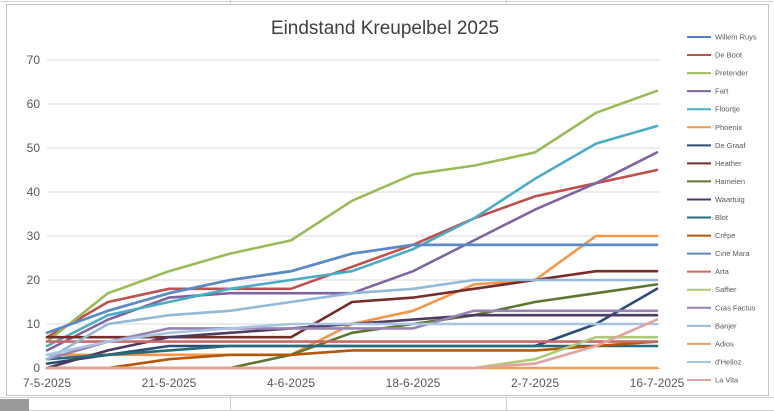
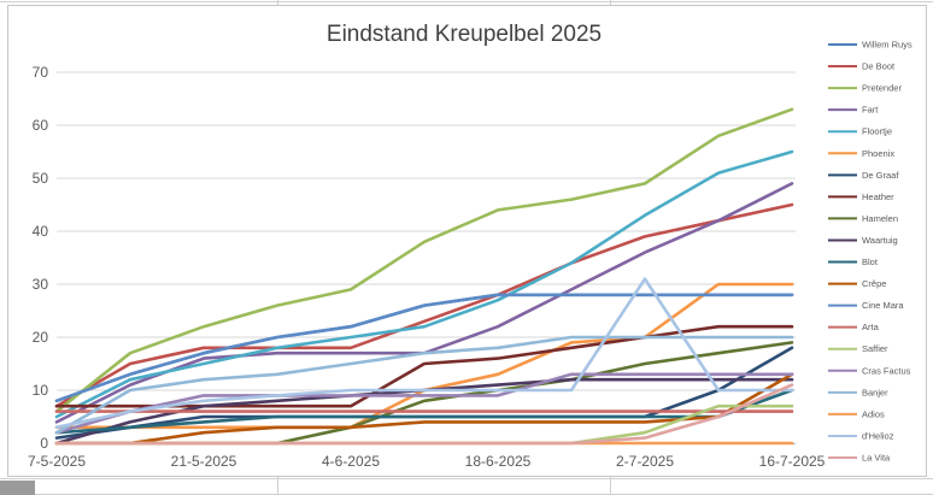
d'Helioz/2-7-2025: 10 -> 31
Blot/16-7-2025: 5 -> 10
Crêpe/16-7-2025: 6 -> 13
